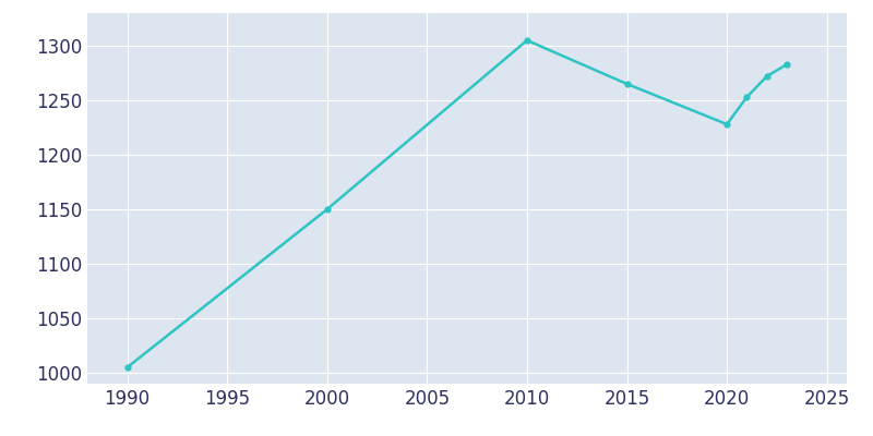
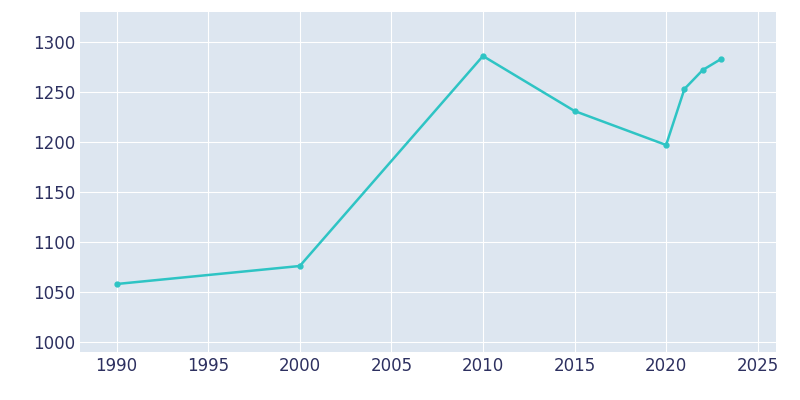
1990: 1005 -> 1058
2000: 1150 -> 1076
2010: 1305 -> 1286
2015: 1265 -> 1231
2020: 1228 -> 1197
